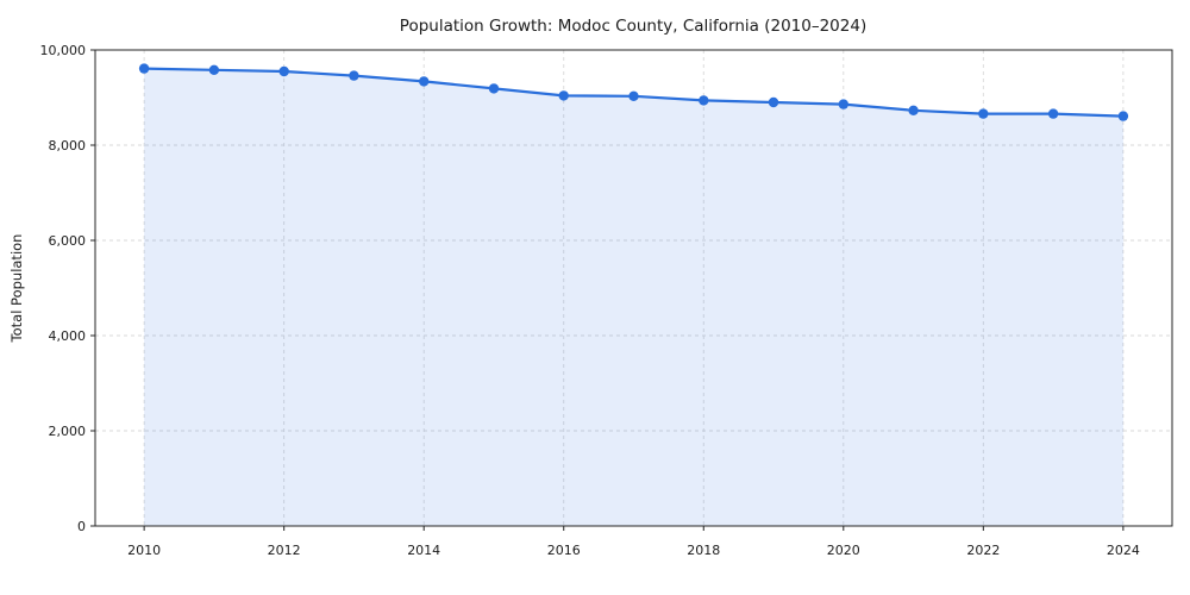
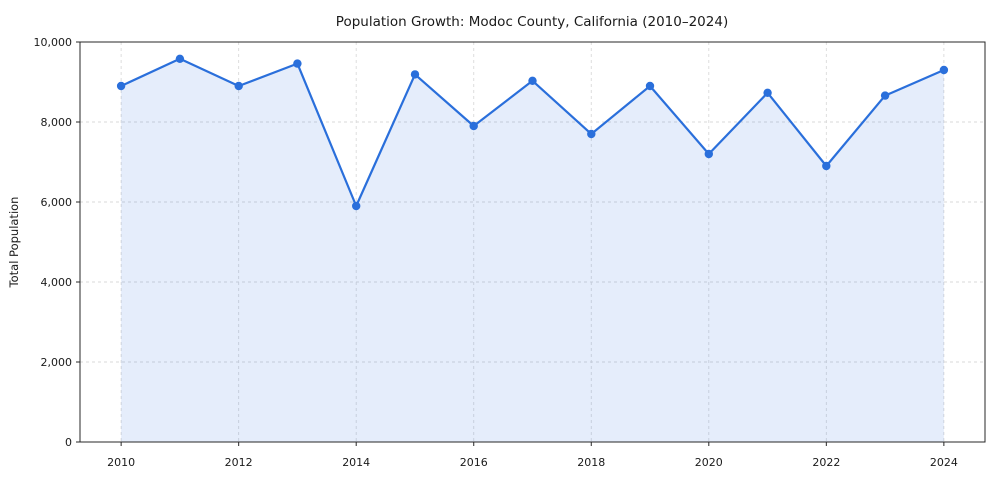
2010: 9600 -> 8900
2012: 9600 -> 8900
2014: 9300 -> 5900
2016: 9000 -> 7900
2018: 8900 -> 7700
2020: 8900 -> 7200
2022: 8700 -> 6900
2024: 8600 -> 9300
